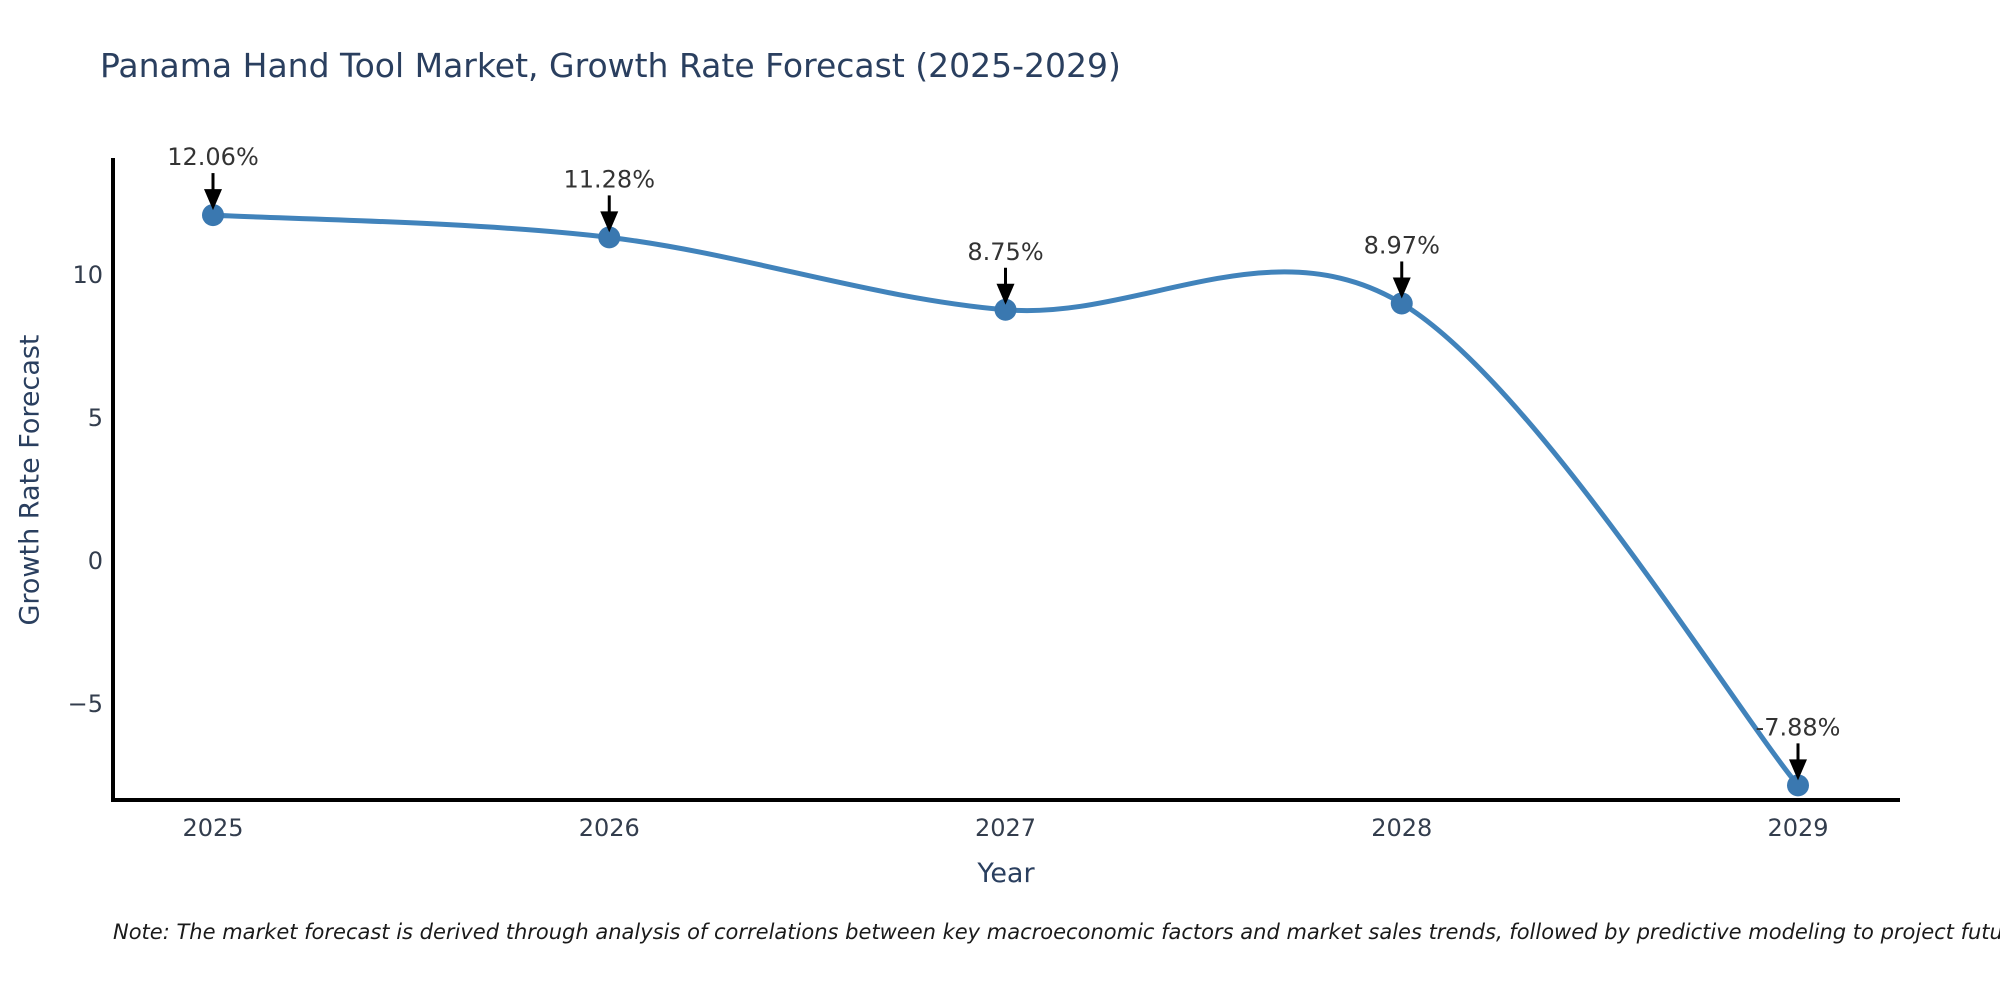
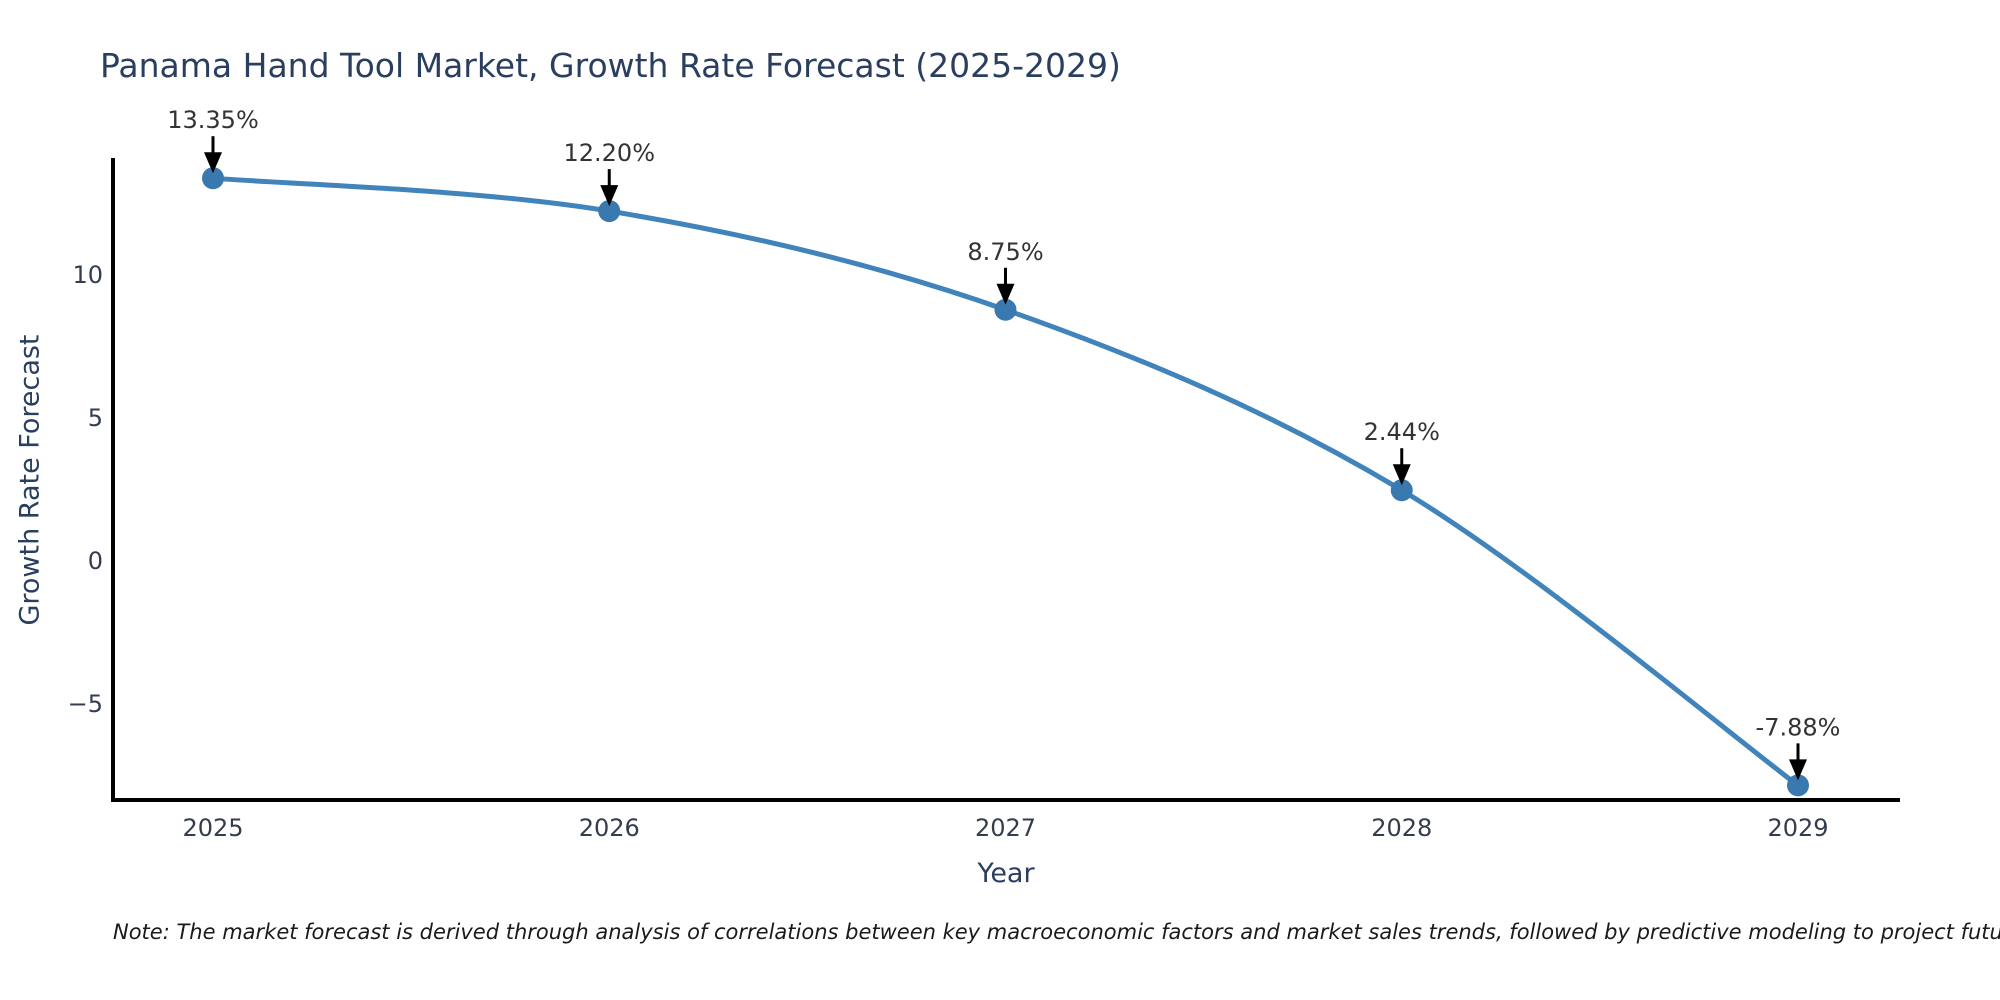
2025: 12.06% -> 13.35%
2026: 11.28% -> 12.20%
2028: 8.97% -> 2.44%
